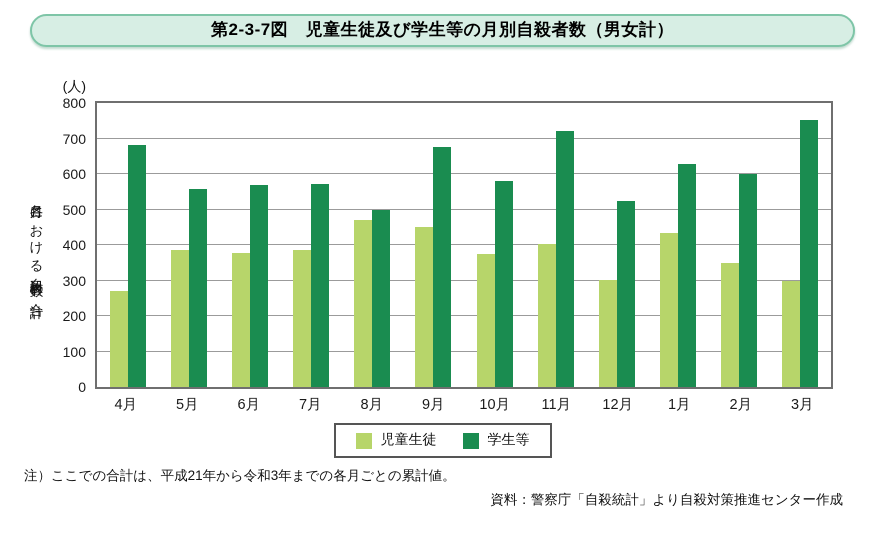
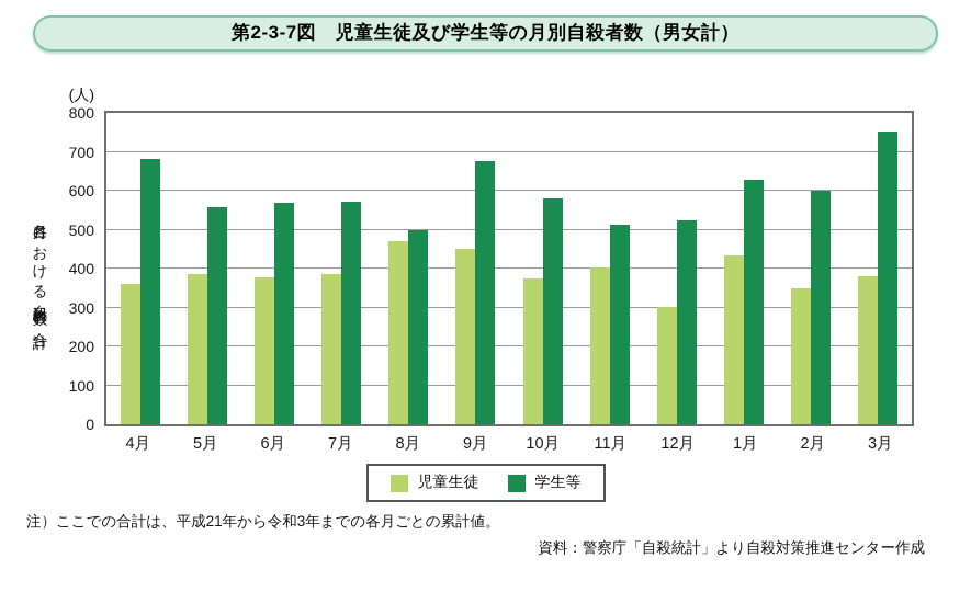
児童生徒/4月: 270 -> 360
学生等/11月: 720 -> 510
児童生徒/3月: 300 -> 380
